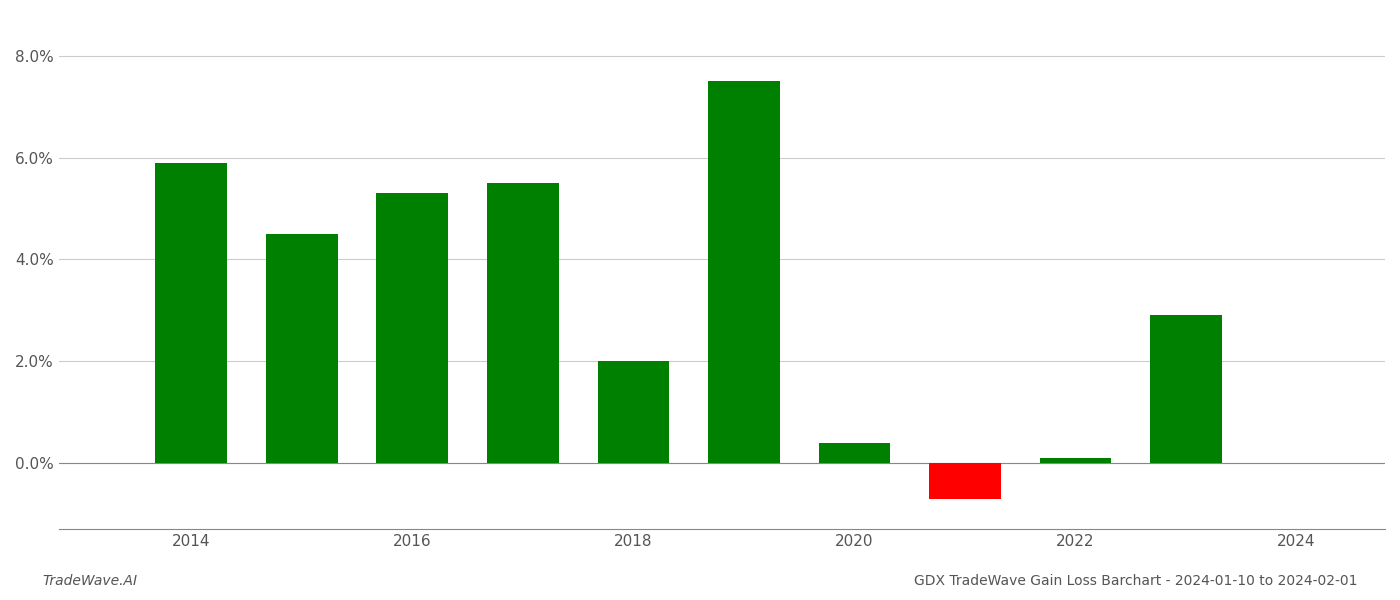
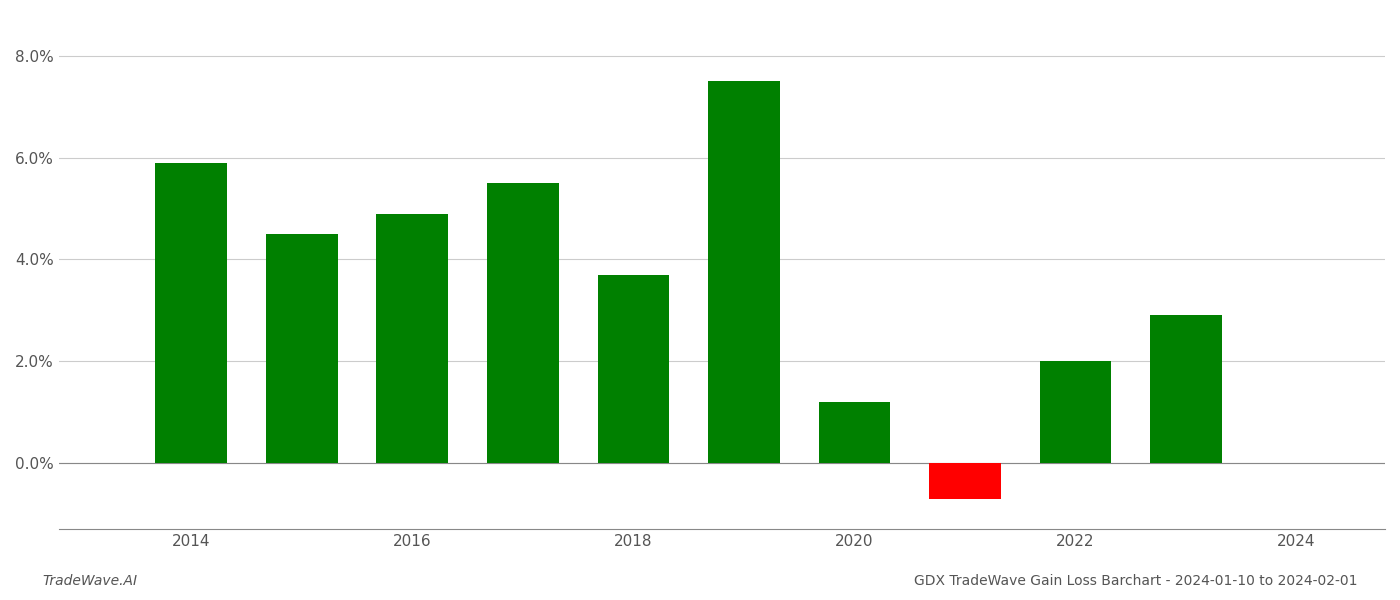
2016: 5.3% -> 4.9%
2018: 2.0% -> 3.7%
2020: 0.4% -> 1.2%
2022: 0.1% -> 2.0%
